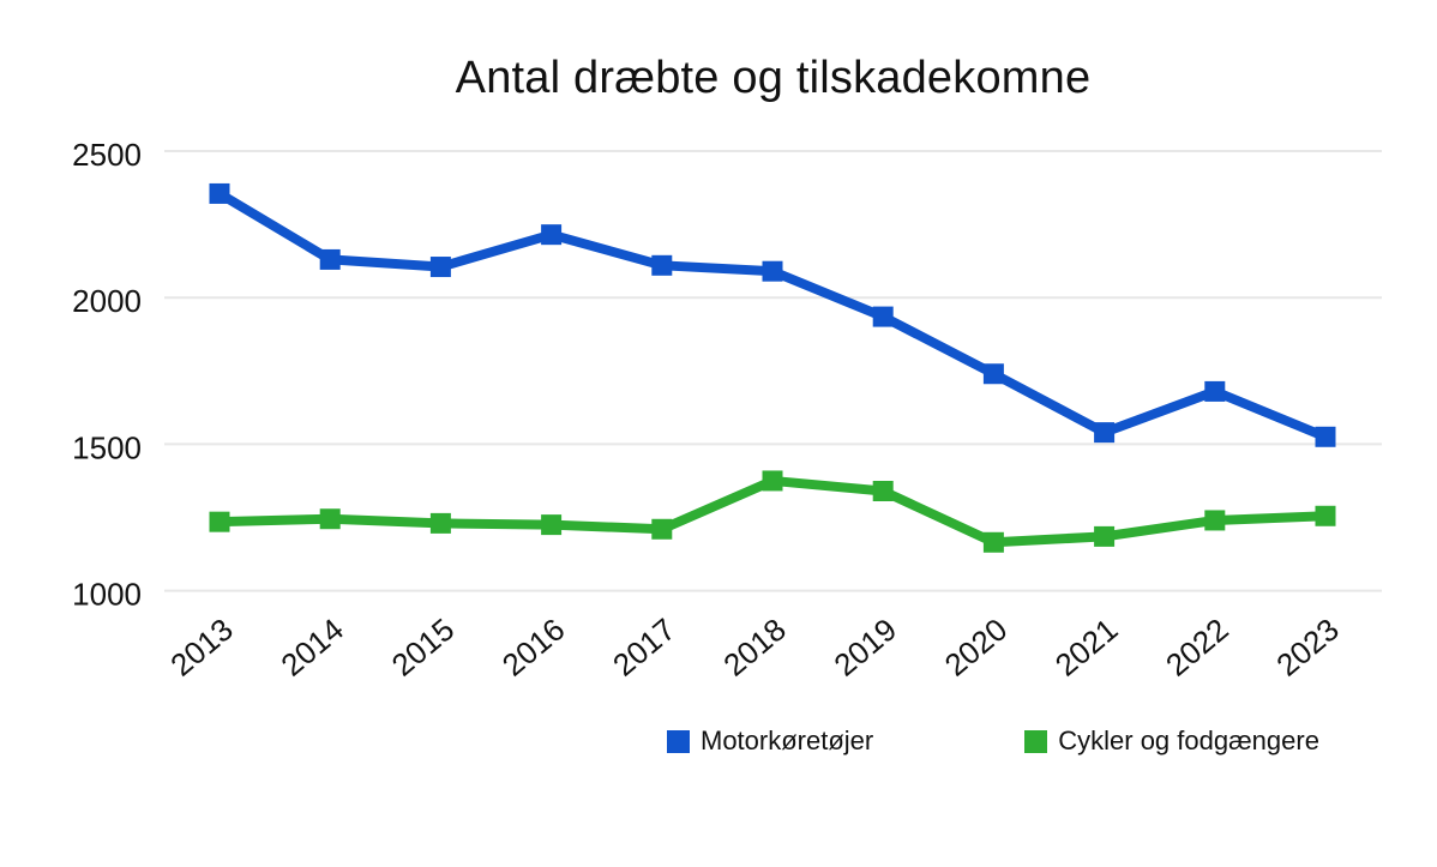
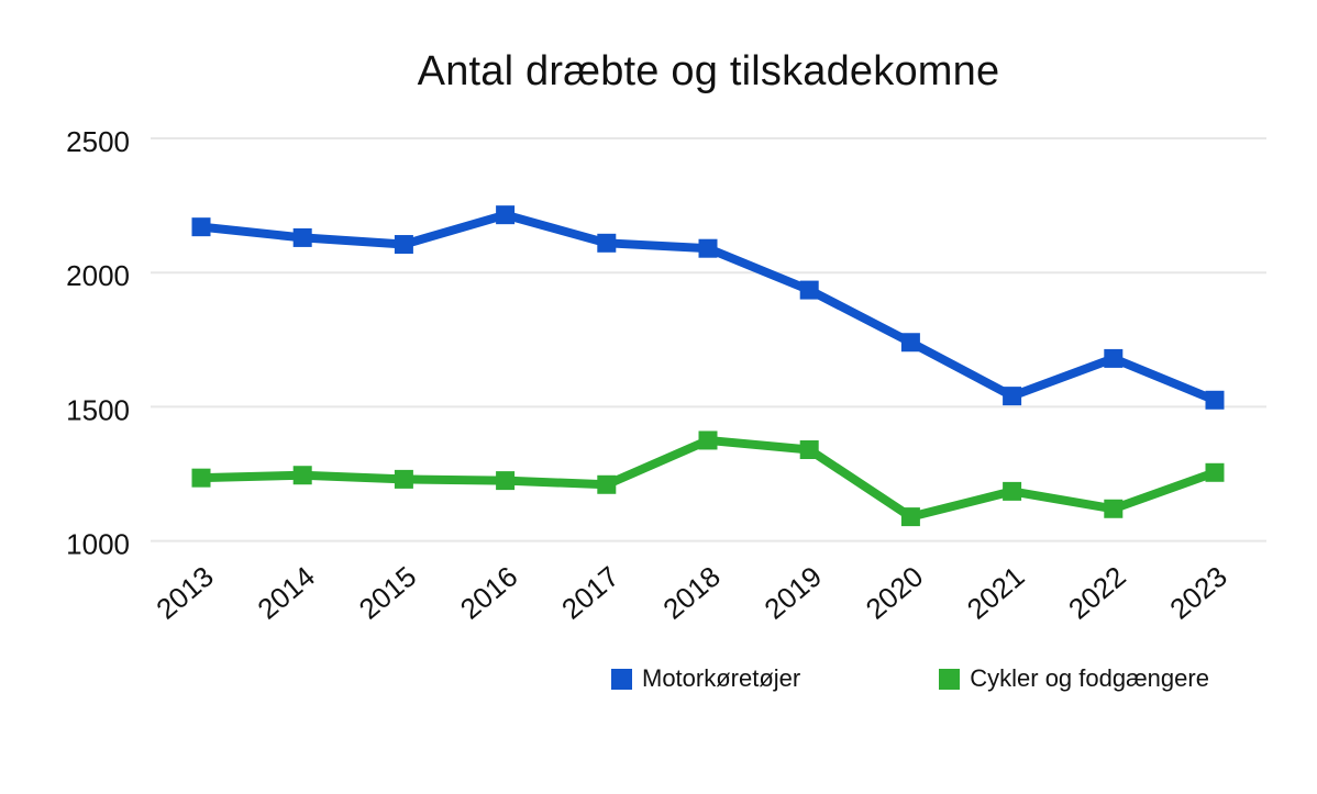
Motorkøretøjer/2013: 2360 -> 2170
Cykler og fodgængere/2020: 1160 -> 1090
Cykler og fodgængere/2022: 1240 -> 1120
